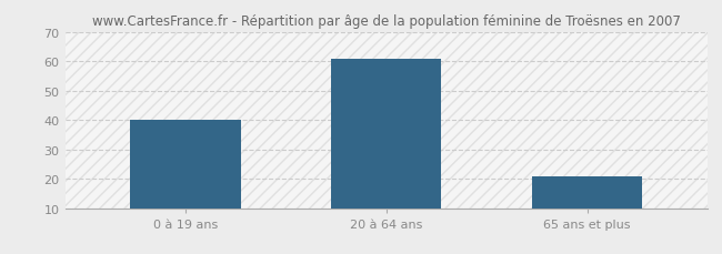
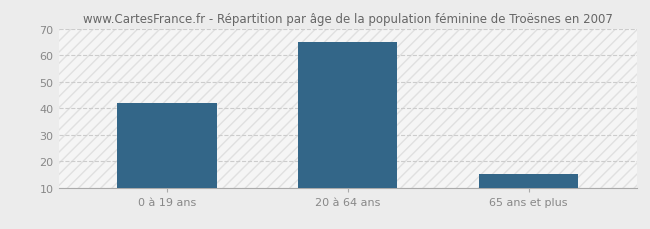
0 à 19 ans: 40 -> 42
20 à 64 ans: 61 -> 65
65 ans et plus: 21 -> 15
